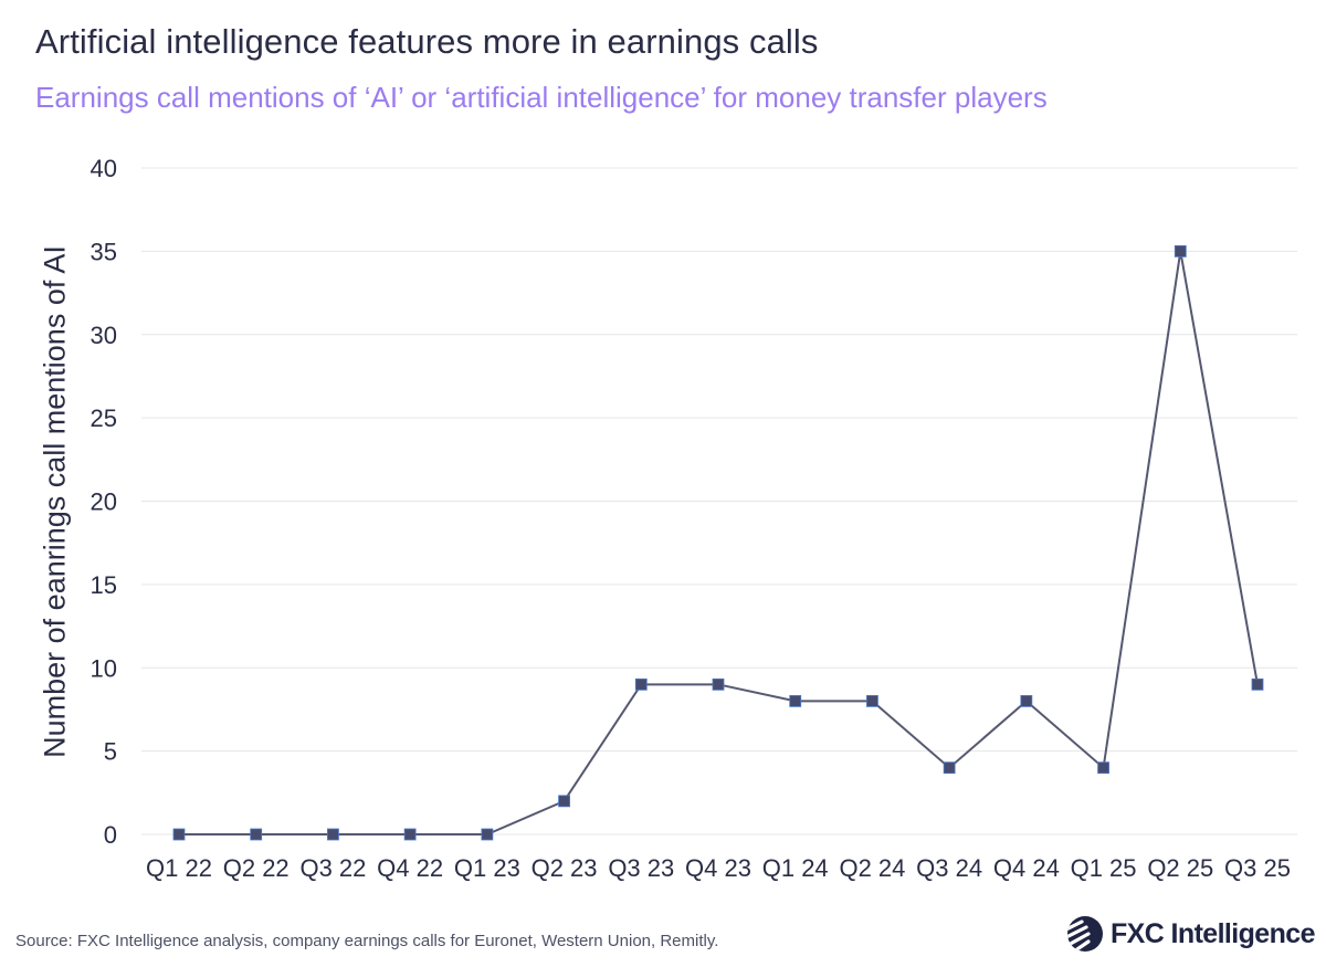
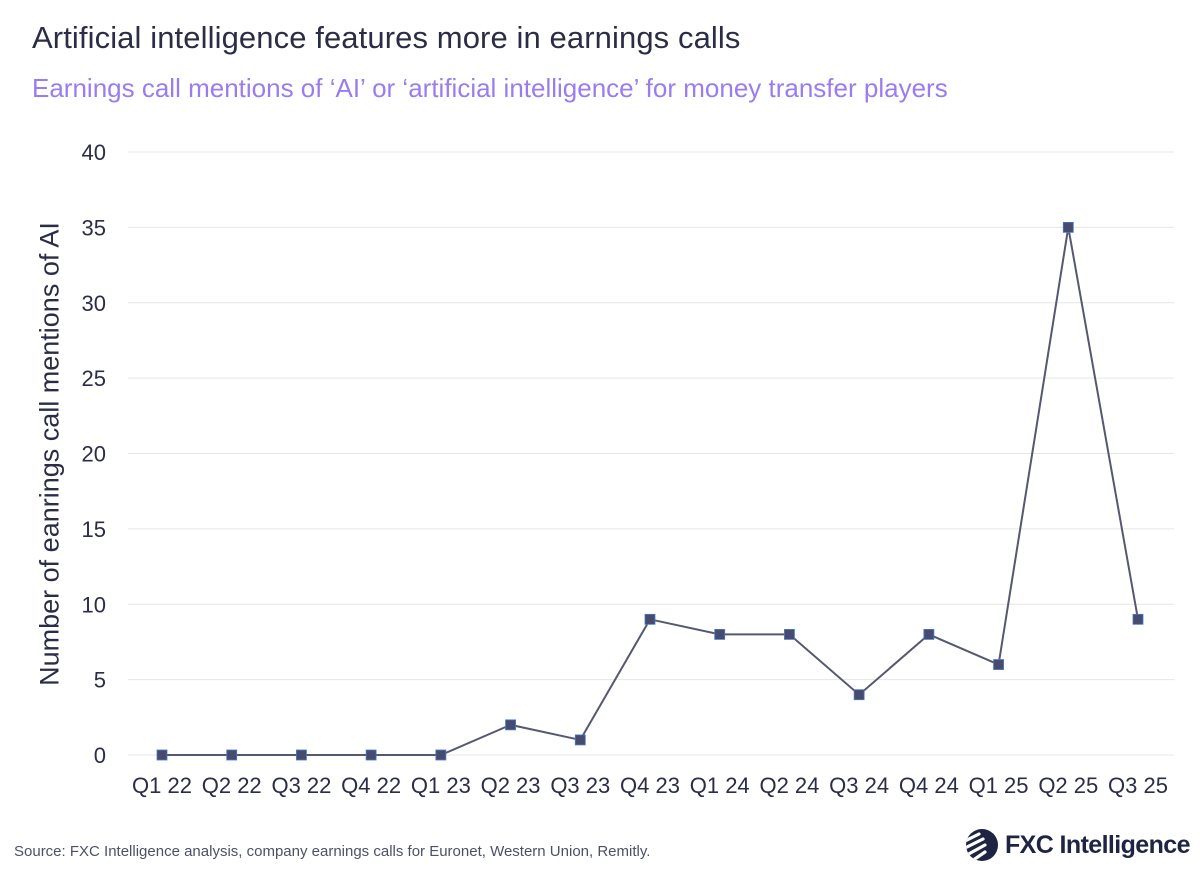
Q3 23: 9 -> 1
Q1 25: 4 -> 6
